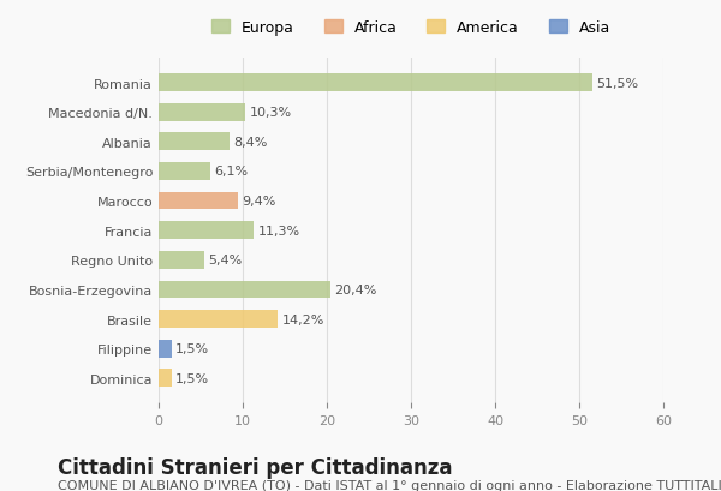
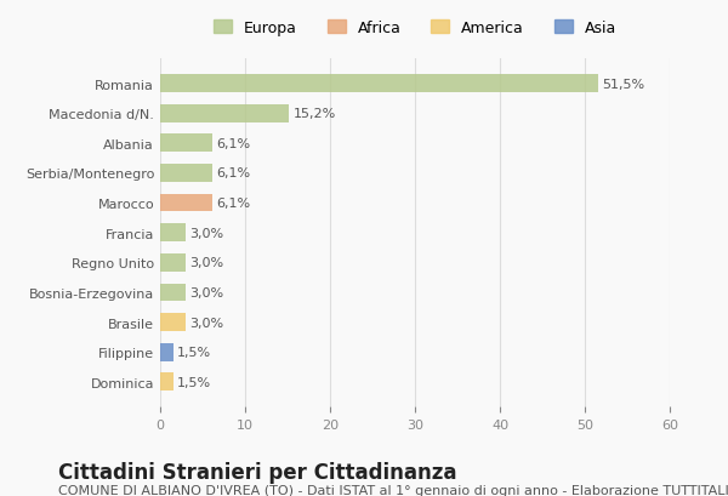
Macedonia d/N.: 10,3% -> 15,2%
Albania: 8,4% -> 6,1%
Marocco: 9,4% -> 6,1%
Francia: 11,3% -> 3,0%
Regno Unito: 5,4% -> 3,0%
Bosnia-Erzegovina: 20,4% -> 3,0%
Brasile: 14,2% -> 3,0%
